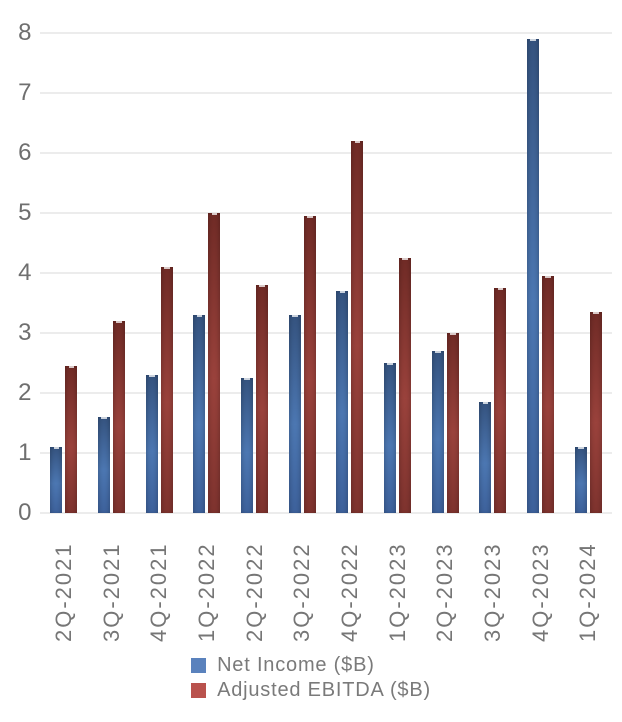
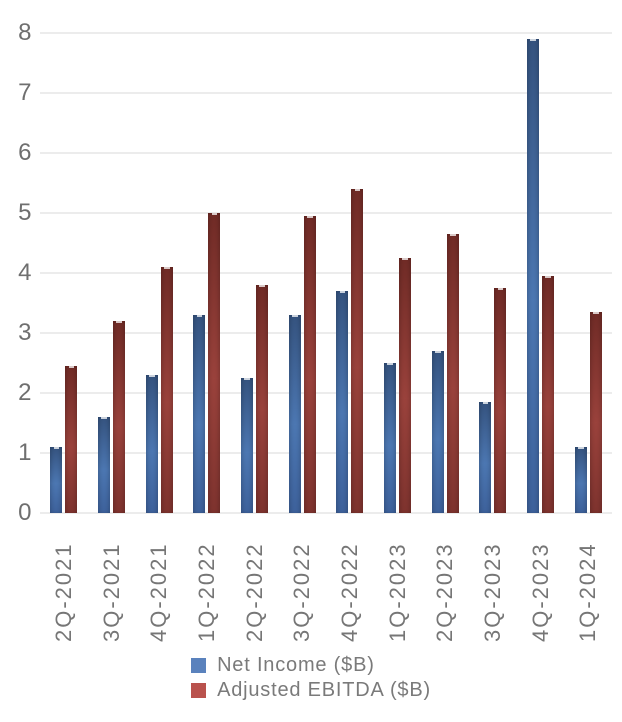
Adjusted EBITDA ($B)/4Q-2022: 6.2 -> 5.4
Adjusted EBITDA ($B)/2Q-2023: 3.0 -> 4.7
